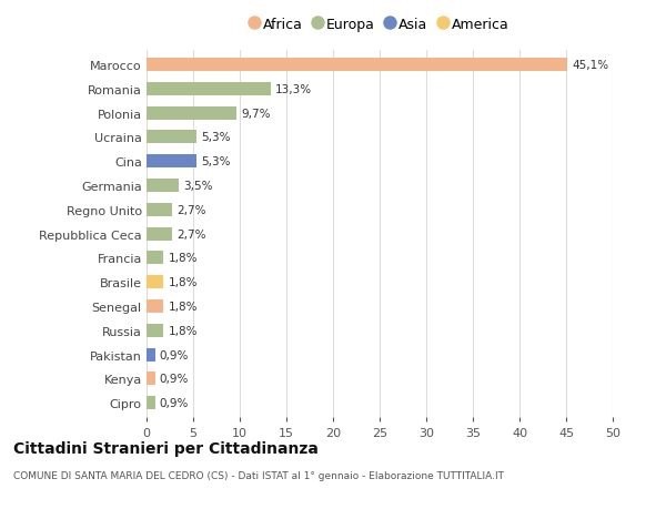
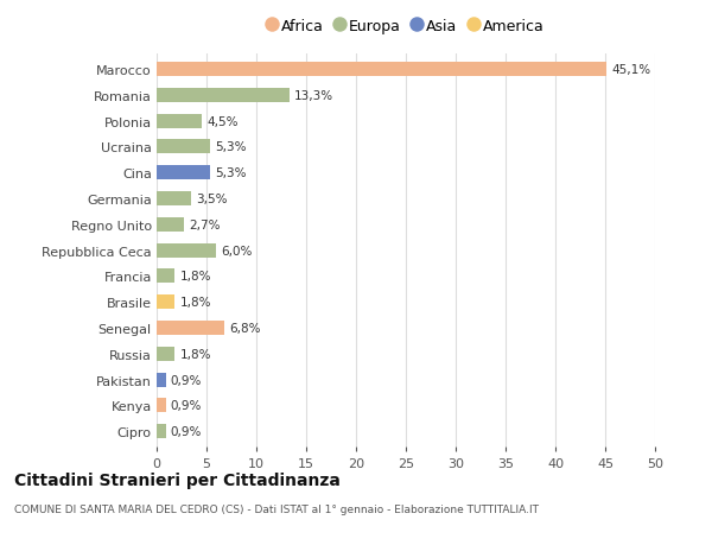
Polonia: 9,7% -> 4,5%
Repubblica Ceca: 2,7% -> 6,0%
Senegal: 1,8% -> 6,8%
